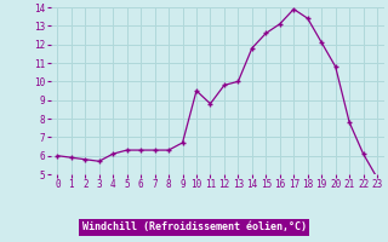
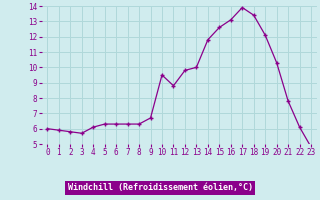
20: 10.8 -> 10.3
